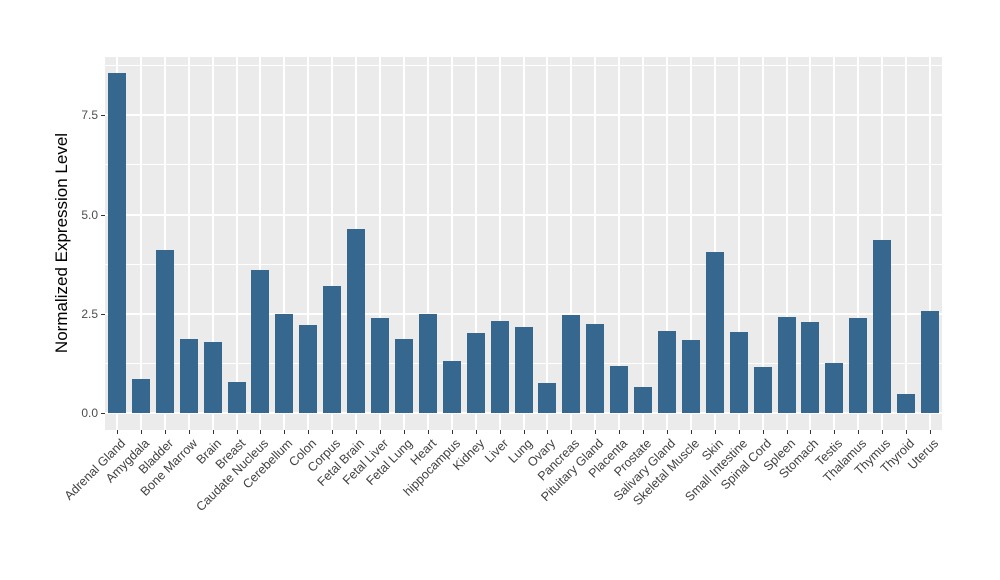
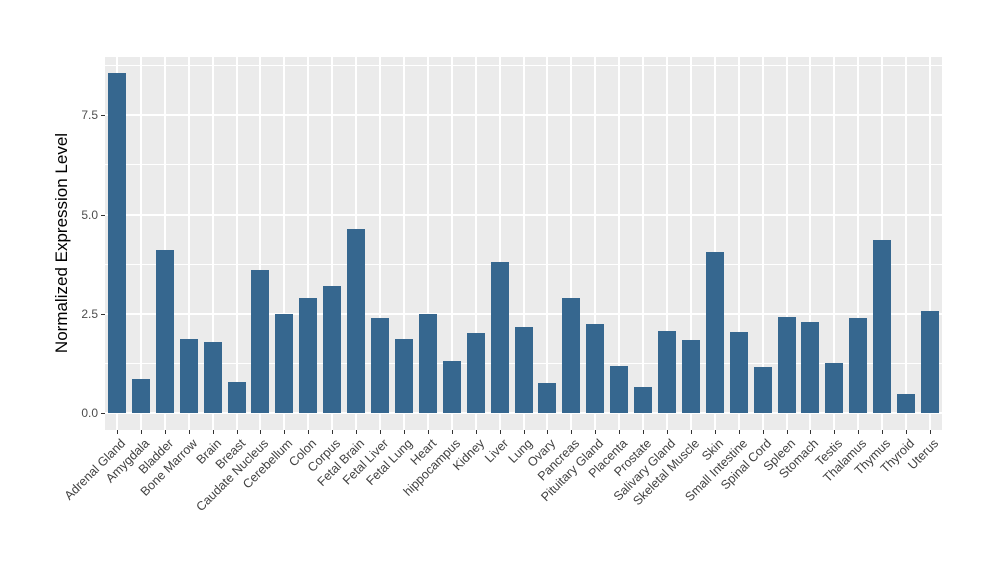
Colon: 2.2 -> 2.9
Liver: 2.3 -> 3.8
Pancreas: 2.5 -> 2.9
